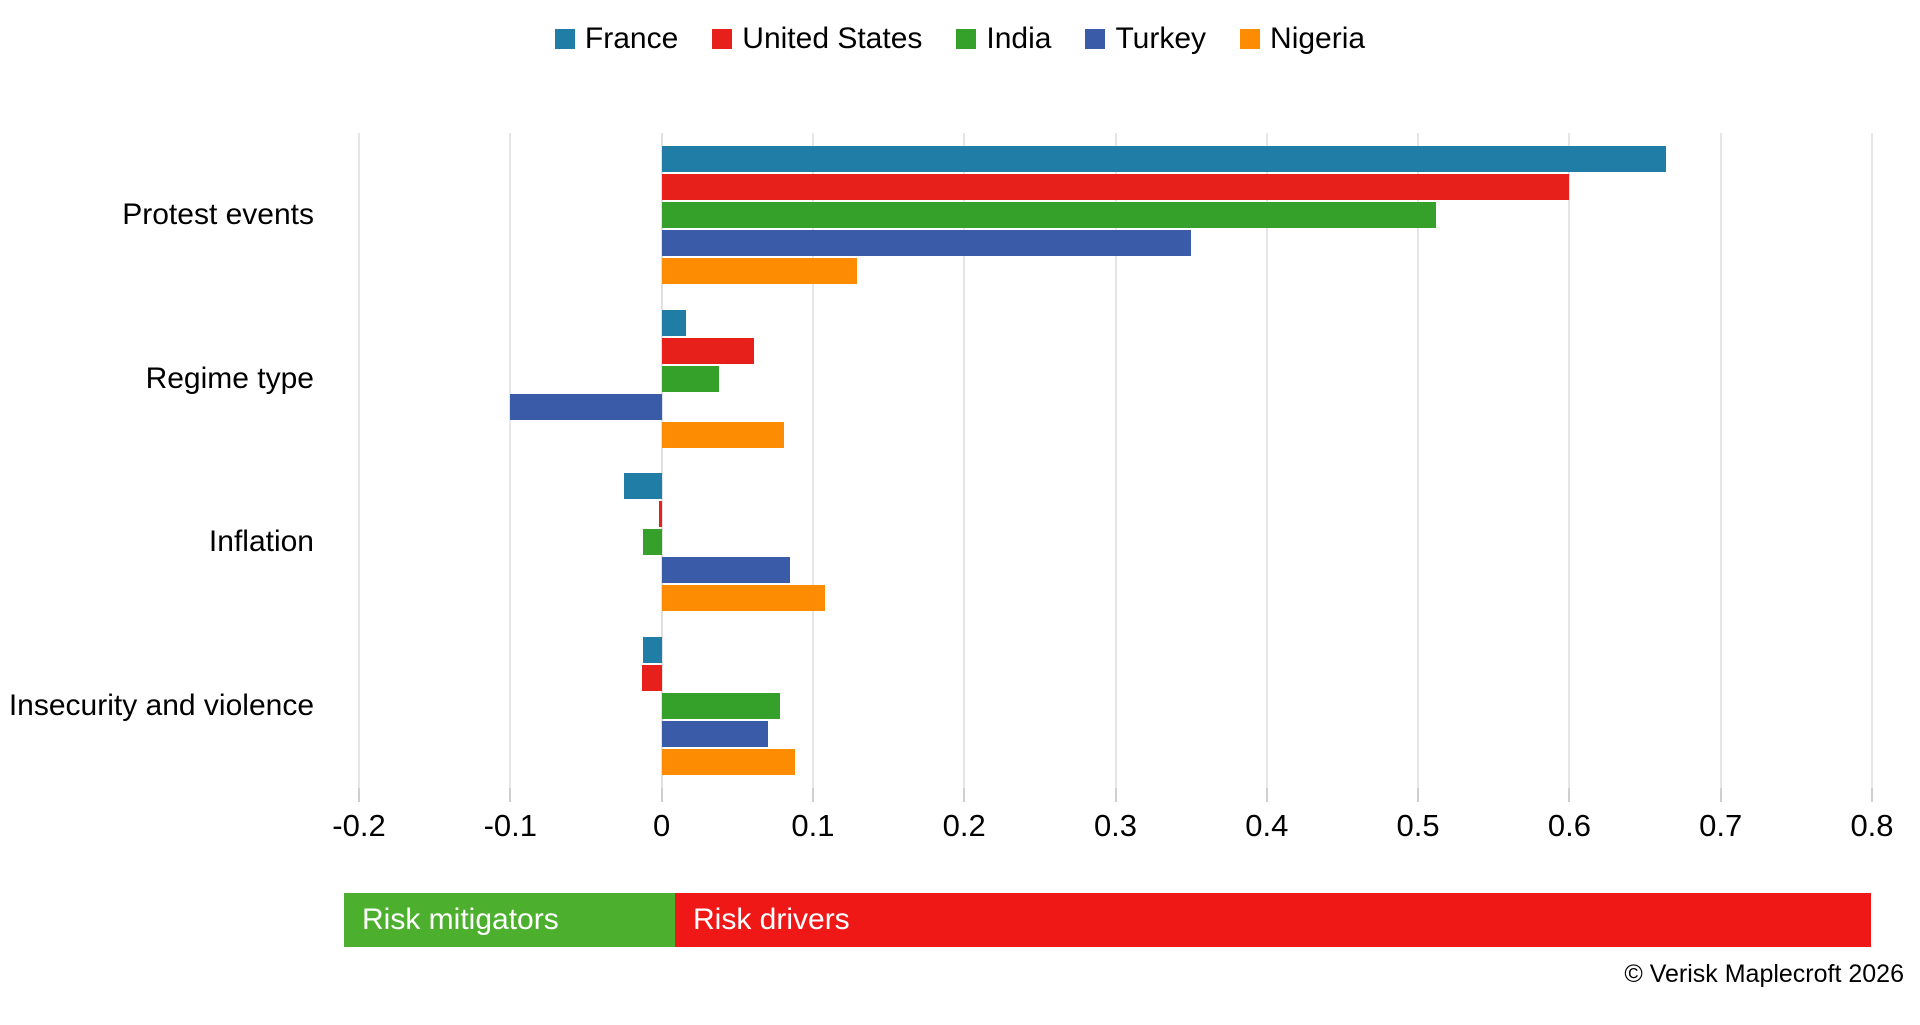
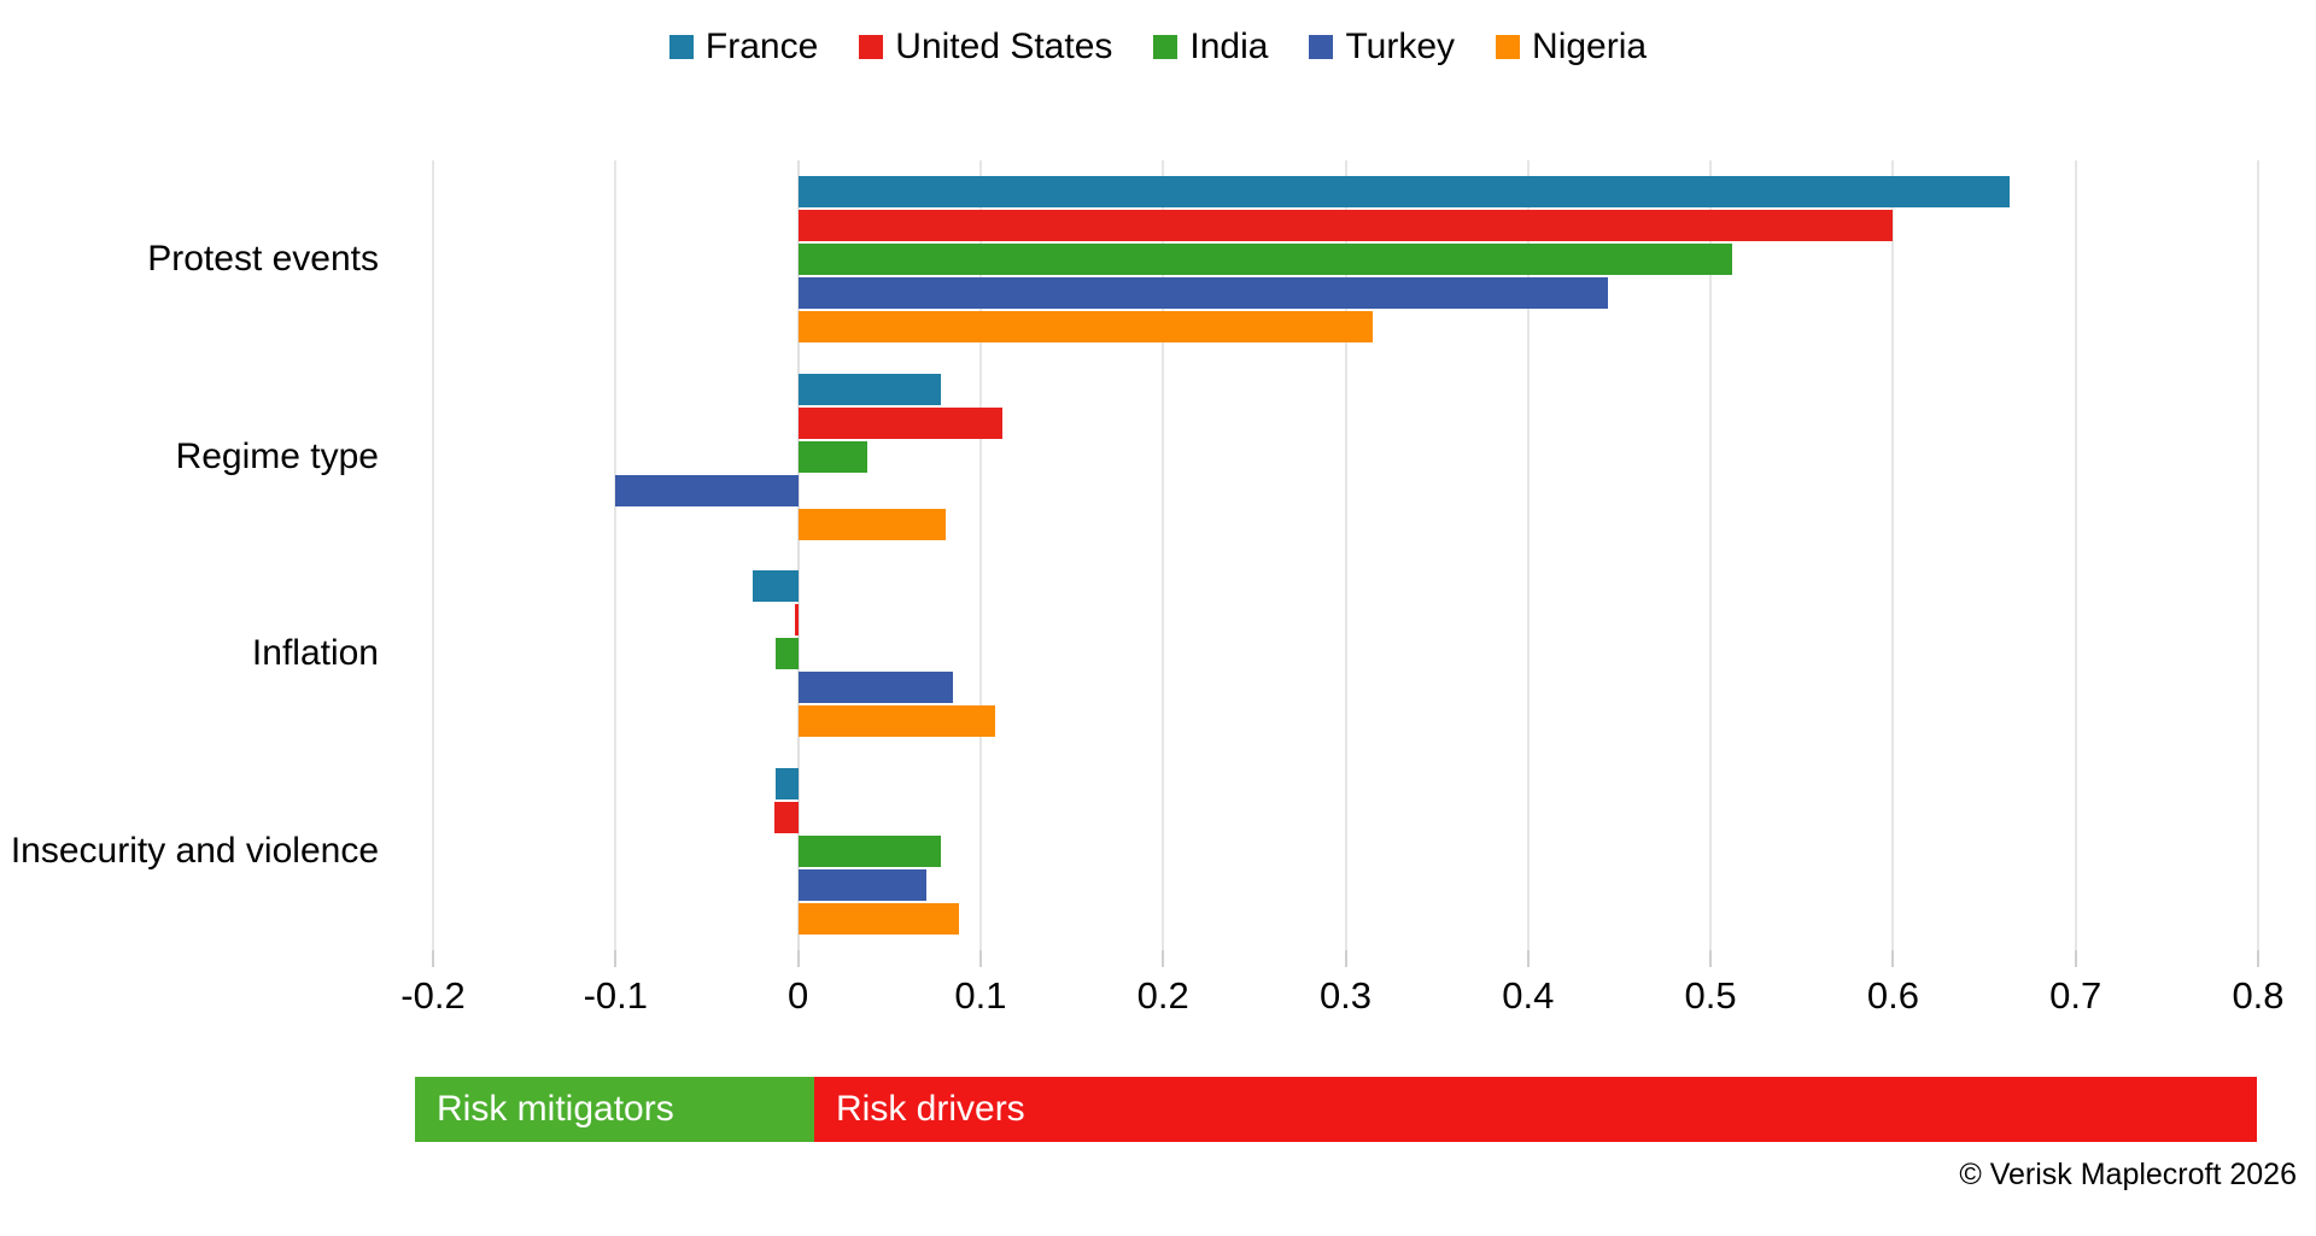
Turkey/Protest events: 0.350 -> 0.444
Nigeria/Protest events: 0.129 -> 0.315
France/Regime type: 0.016 -> 0.078
United States/Regime type: 0.061 -> 0.112
